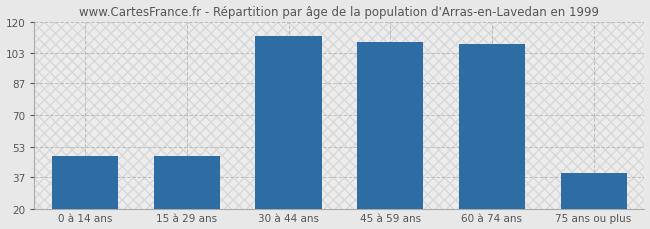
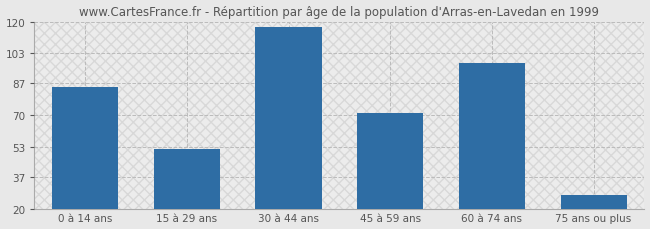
0 à 14 ans: 48 -> 85
15 à 29 ans: 48 -> 52
30 à 44 ans: 112 -> 117
45 à 59 ans: 109 -> 71
60 à 74 ans: 108 -> 98
75 ans ou plus: 39 -> 27
